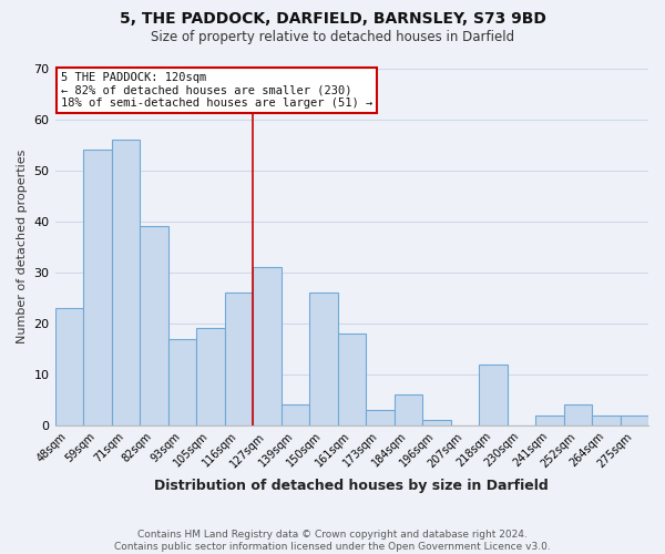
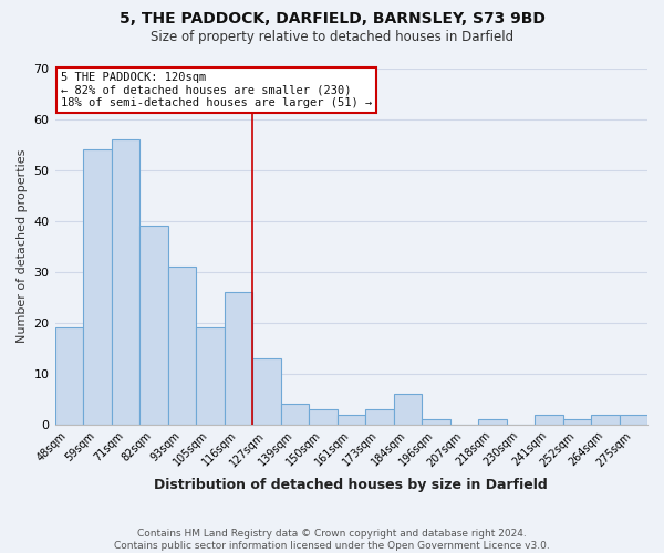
48sqm: 23 -> 19
93sqm: 17 -> 31
127sqm: 31 -> 13
150sqm: 26 -> 3
161sqm: 18 -> 2
218sqm: 12 -> 1
252sqm: 4 -> 1
